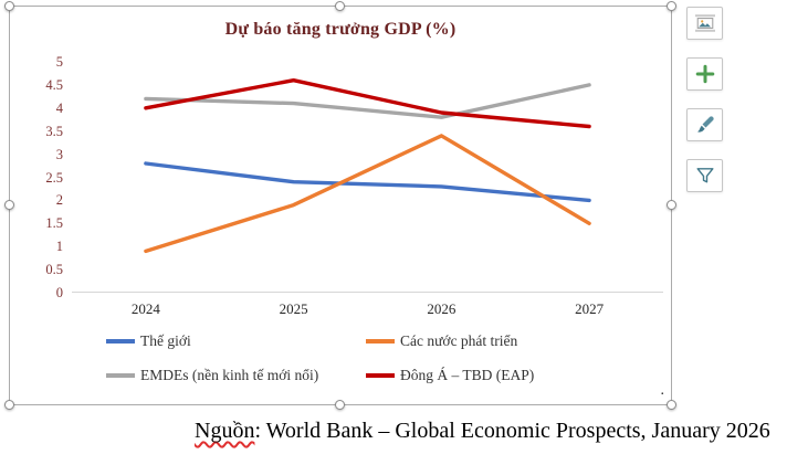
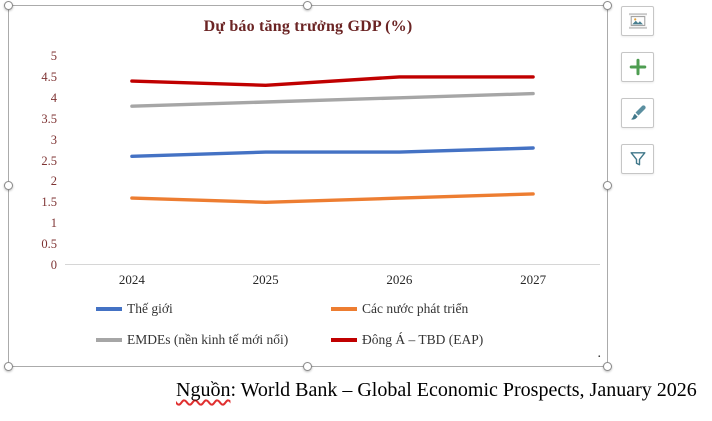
Thế giới/2024: 2.8 -> 2.6
Các nước phát triển/2024: 0.9 -> 1.6
EMDEs (nền kinh tế mới nổi)/2024: 4.2 -> 3.8
Đông Á – TBD (EAP)/2024: 4.0 -> 4.4
Thế giới/2025: 2.4 -> 2.7
Các nước phát triển/2025: 1.9 -> 1.5
EMDEs (nền kinh tế mới nổi)/2025: 4.1 -> 3.9
Đông Á – TBD (EAP)/2025: 4.6 -> 4.3
Thế giới/2026: 2.3 -> 2.7
Các nước phát triển/2026: 3.4 -> 1.6
EMDEs (nền kinh tế mới nổi)/2026: 3.8 -> 4.0
Đông Á – TBD (EAP)/2026: 3.9 -> 4.5
Thế giới/2027: 2.0 -> 2.8
Các nước phát triển/2027: 1.5 -> 1.7
EMDEs (nền kinh tế mới nổi)/2027: 4.5 -> 4.1
Đông Á – TBD (EAP)/2027: 3.6 -> 4.5
